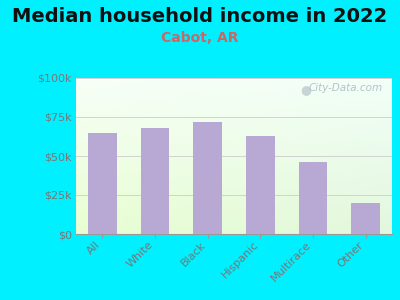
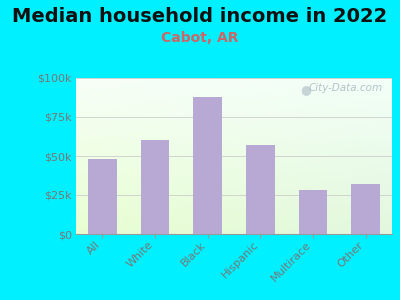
All: $65k -> $48k
White: $68k -> $60k
Black: $72k -> $88k
Hispanic: $63k -> $57k
Multirace: $46k -> $28k
Other: $20k -> $32k
